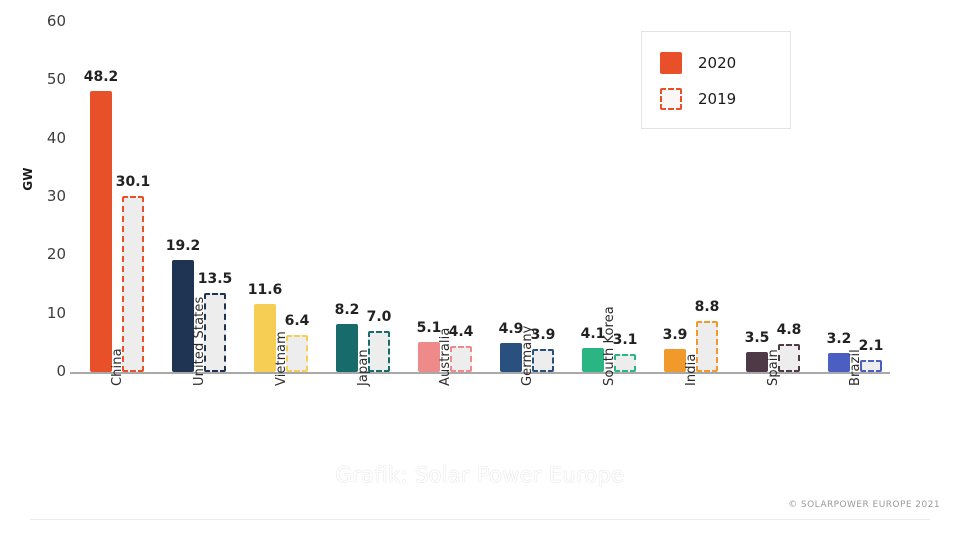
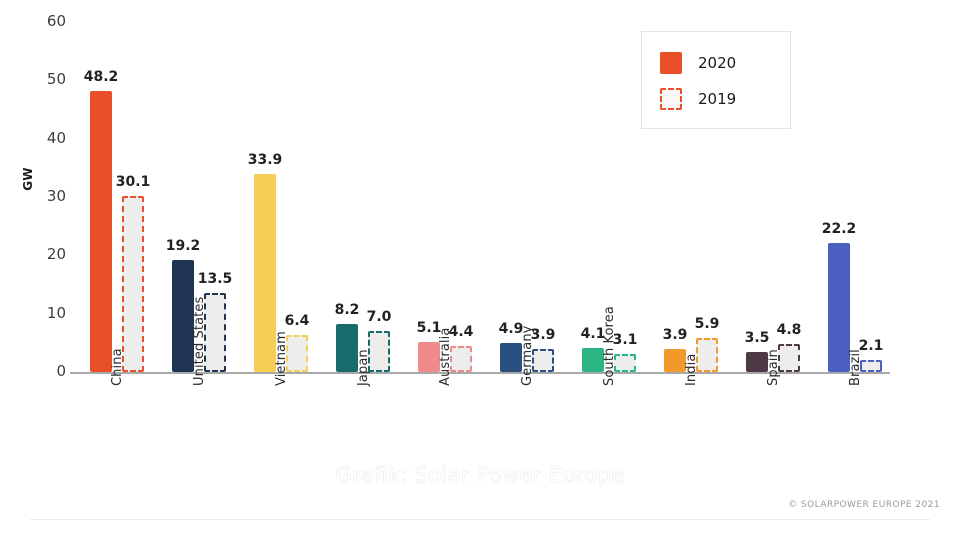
2020/Vietnam: 11.6 -> 33.9
2019/India: 8.8 -> 5.9
2020/Brazil: 3.2 -> 22.2
